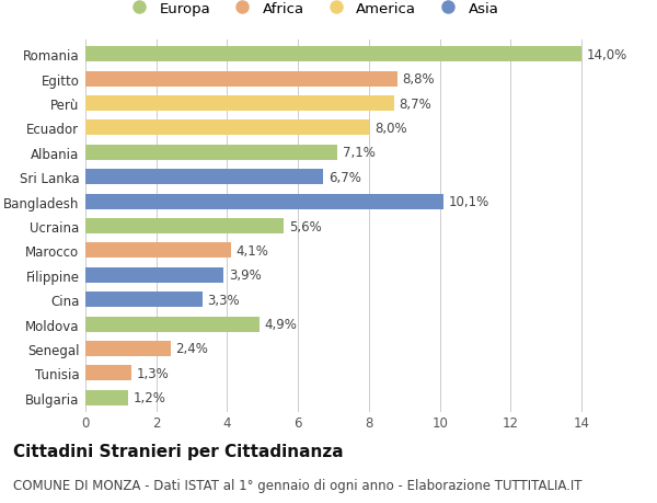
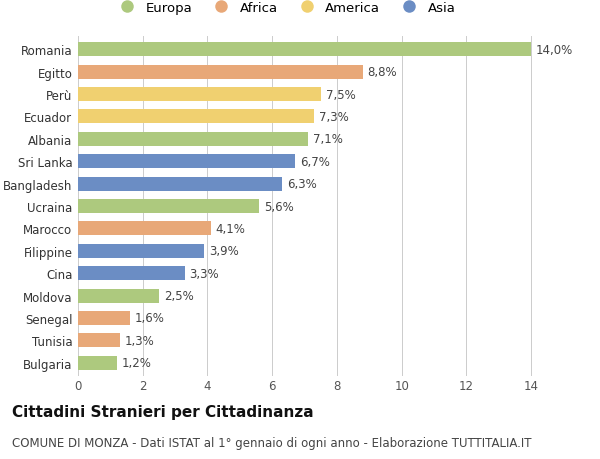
Perù: 8,7% -> 7,5%
Ecuador: 8,0% -> 7,3%
Bangladesh: 10,1% -> 6,3%
Moldova: 4,9% -> 2,5%
Senegal: 2,4% -> 1,6%
